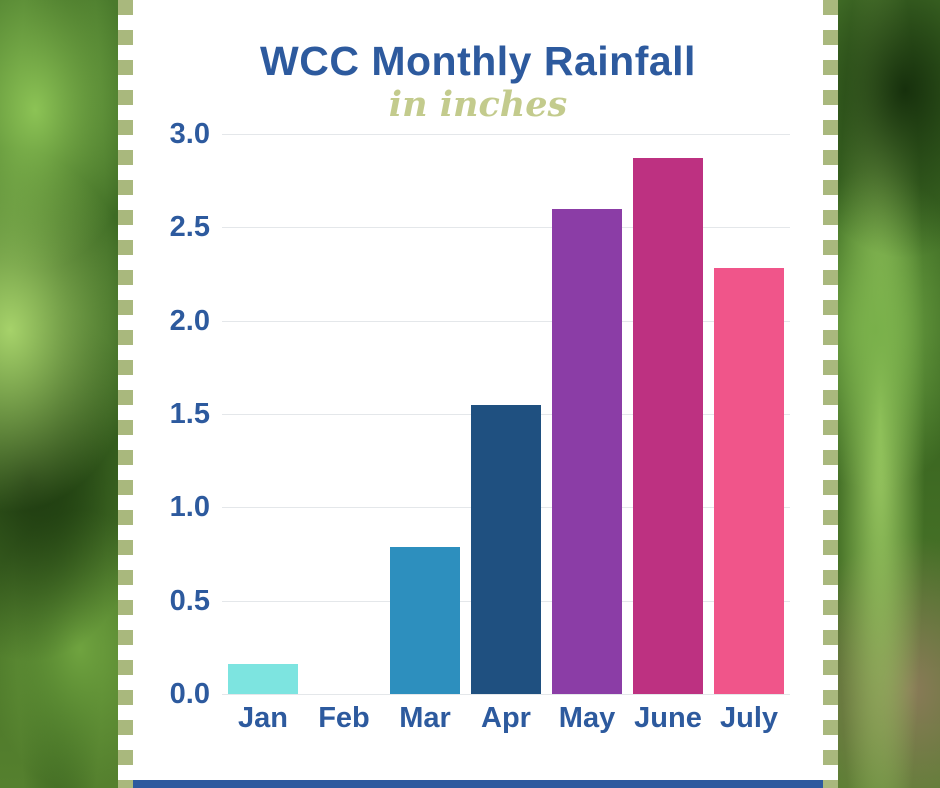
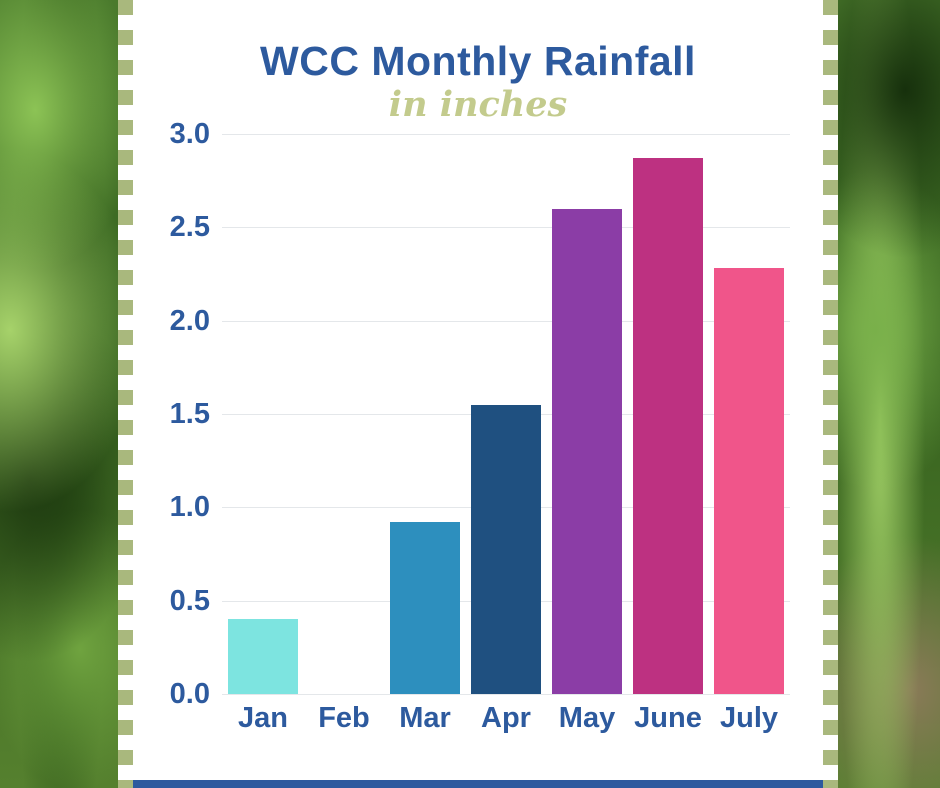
Jan: 0.16 -> 0.40
Mar: 0.79 -> 0.92
